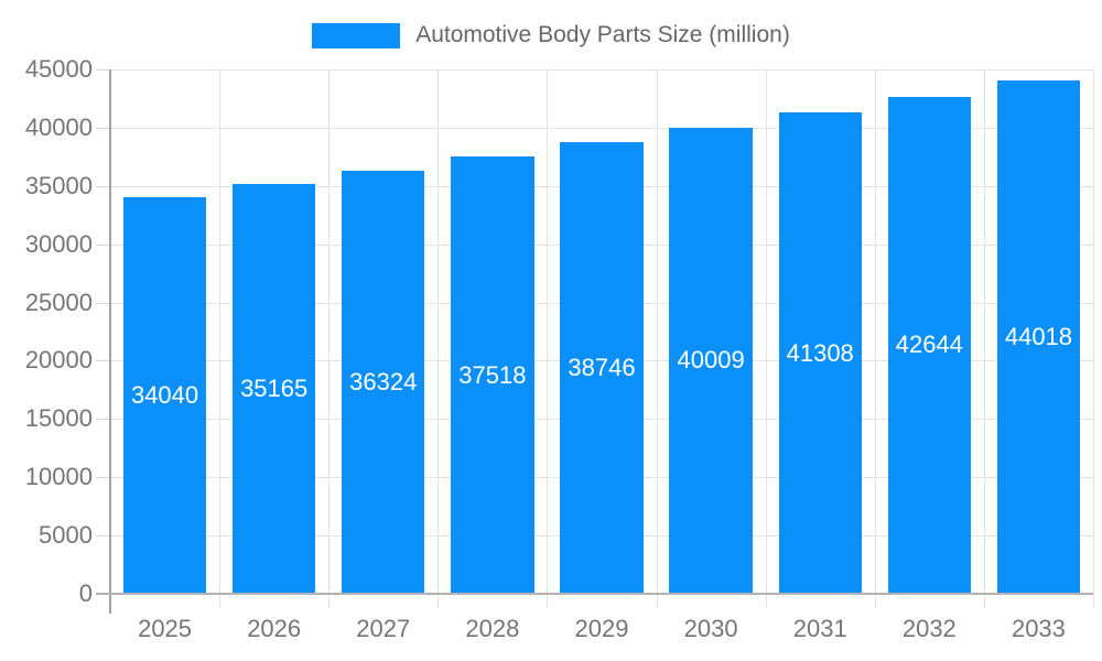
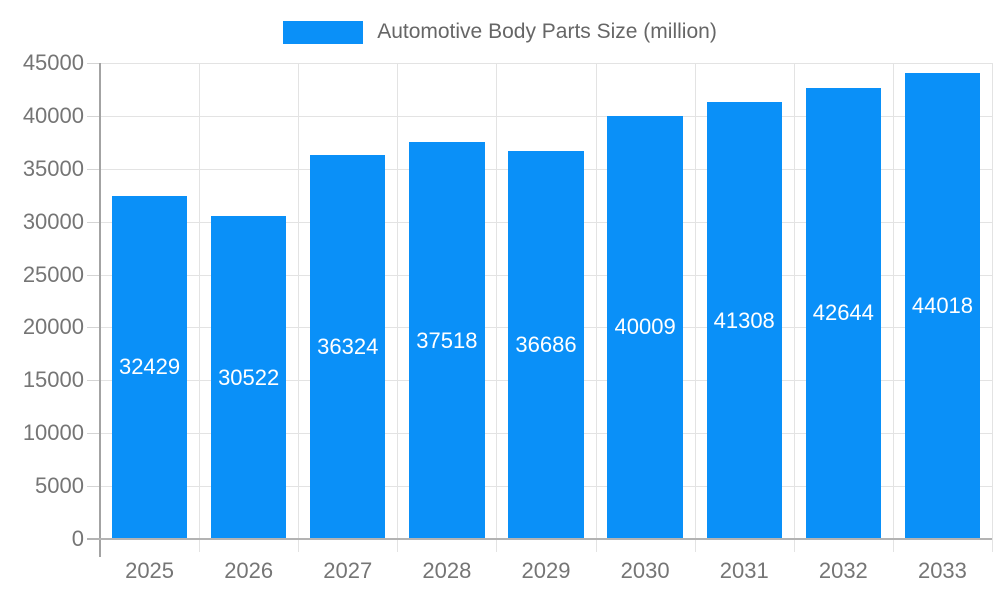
2025: 34040 -> 32429
2026: 35165 -> 30522
2029: 38746 -> 36686
